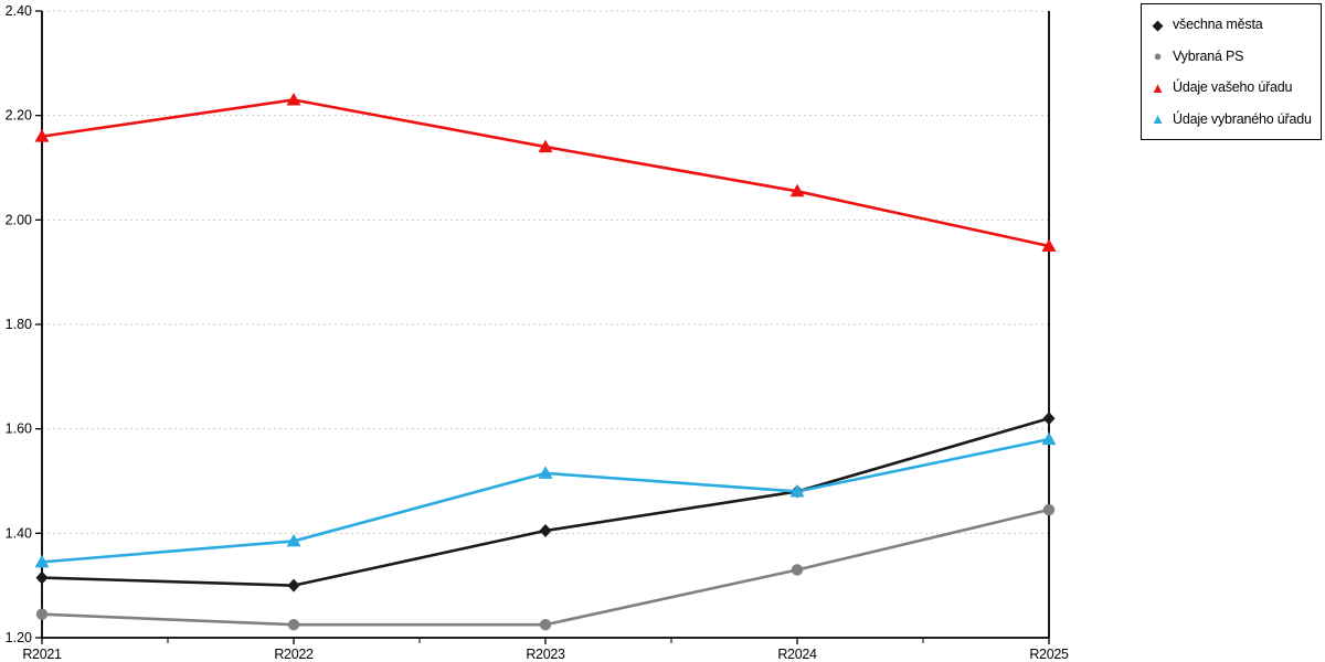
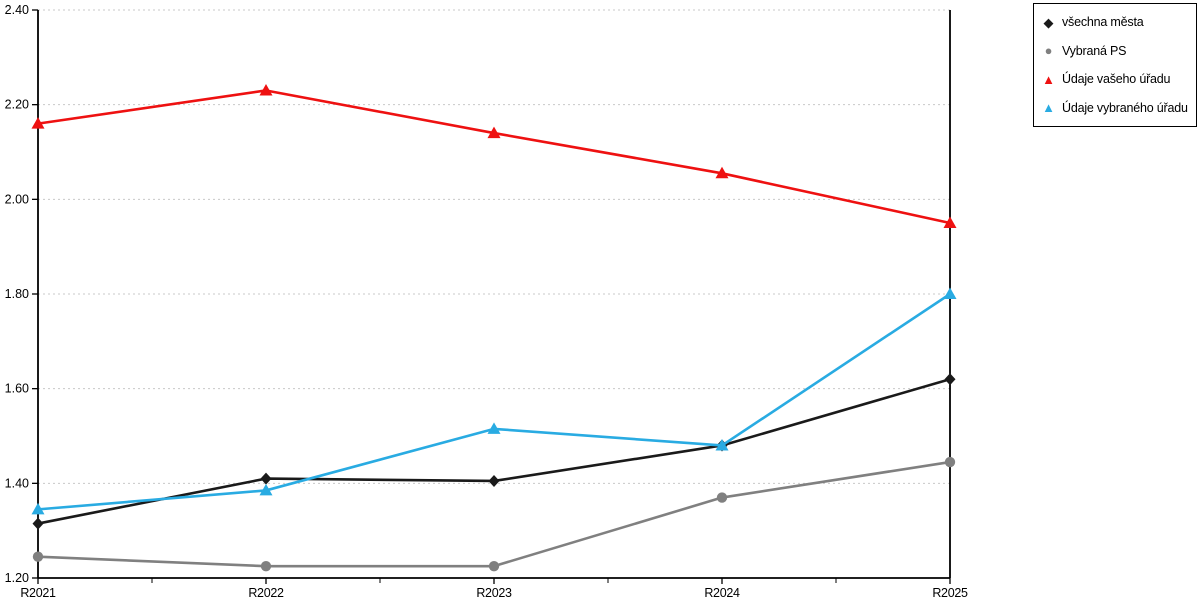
všechna města/R2022: 1.30 -> 1.41
Vybraná PS/R2024: 1.33 -> 1.37
Údaje vybraného úřadu/R2025: 1.58 -> 1.80
